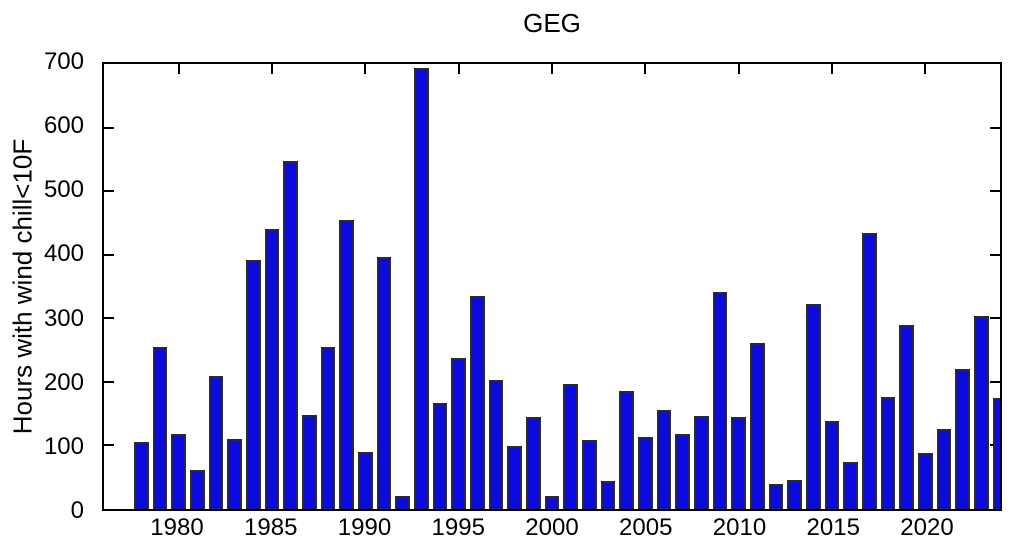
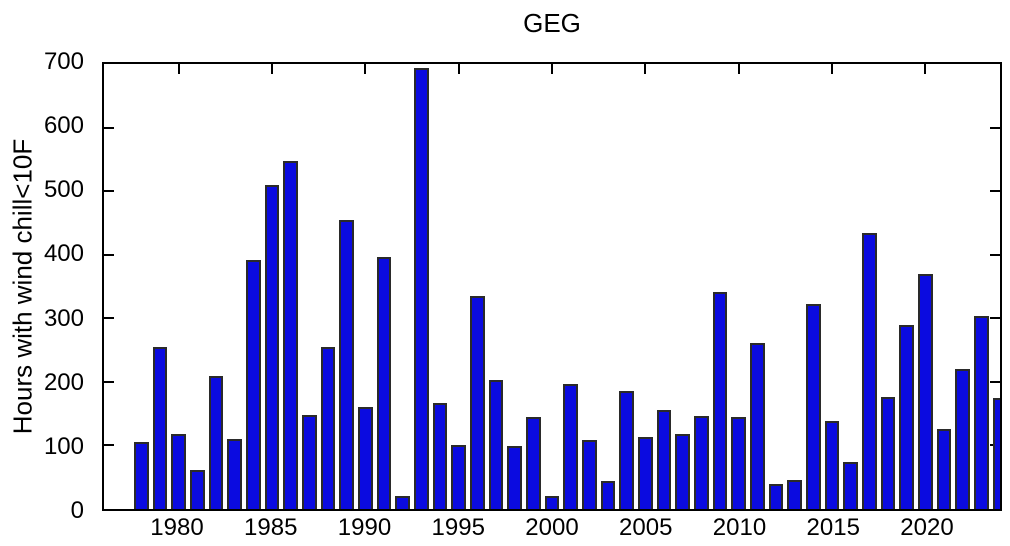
1985: 440 -> 510
1990: 90 -> 160
1995: 240 -> 100
2020: 90 -> 370
